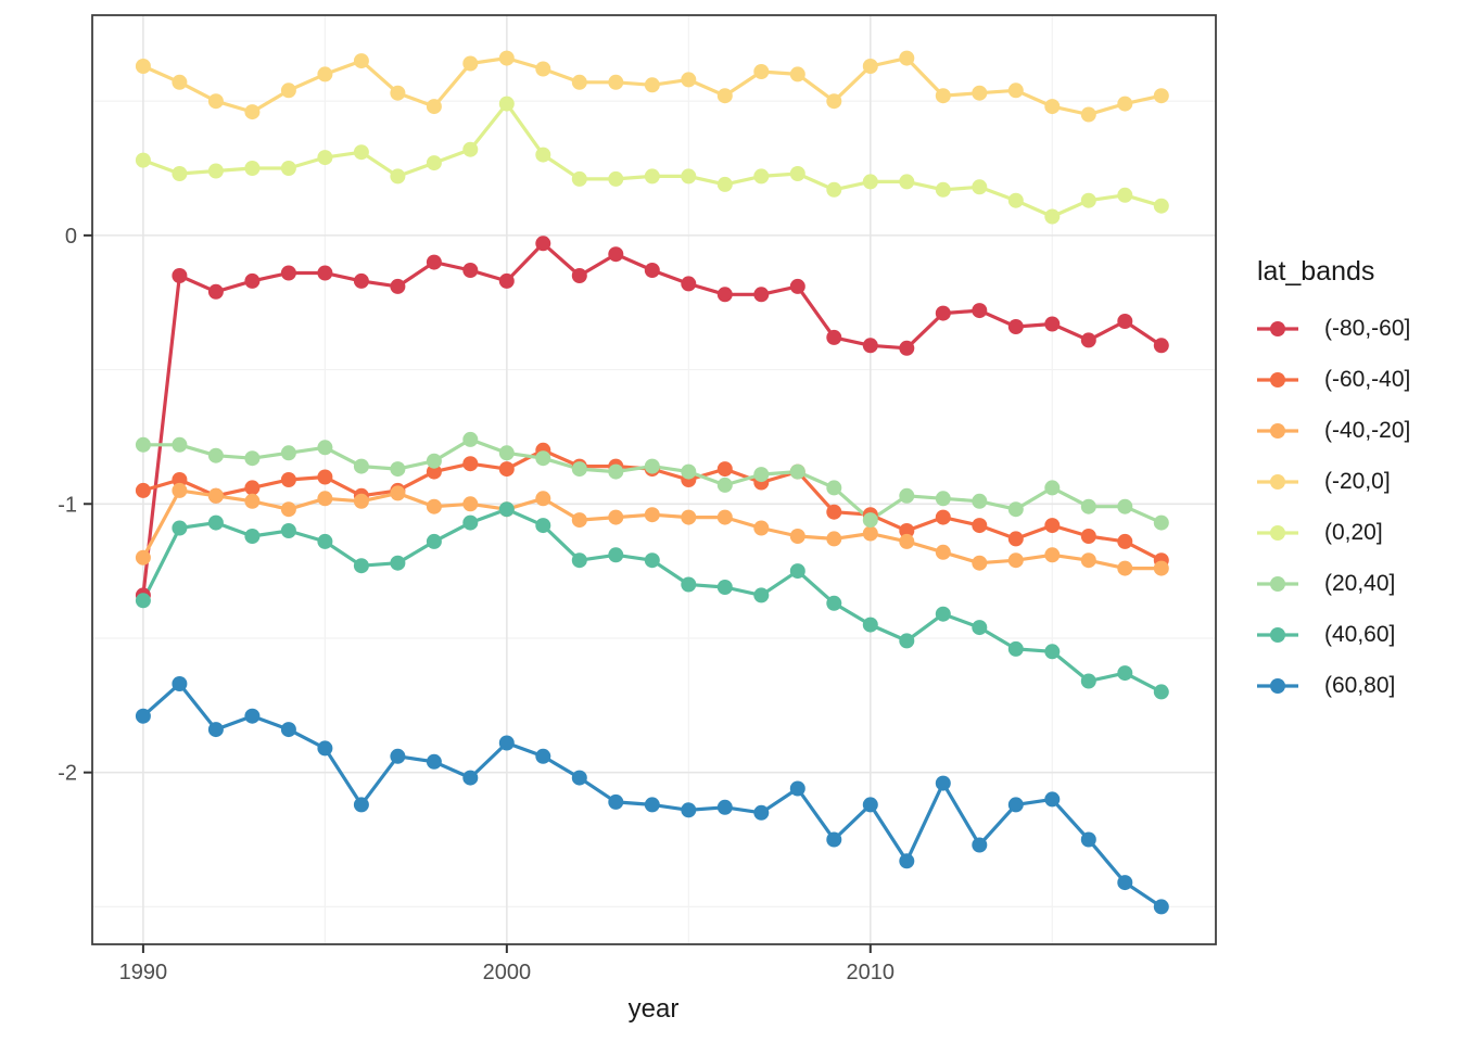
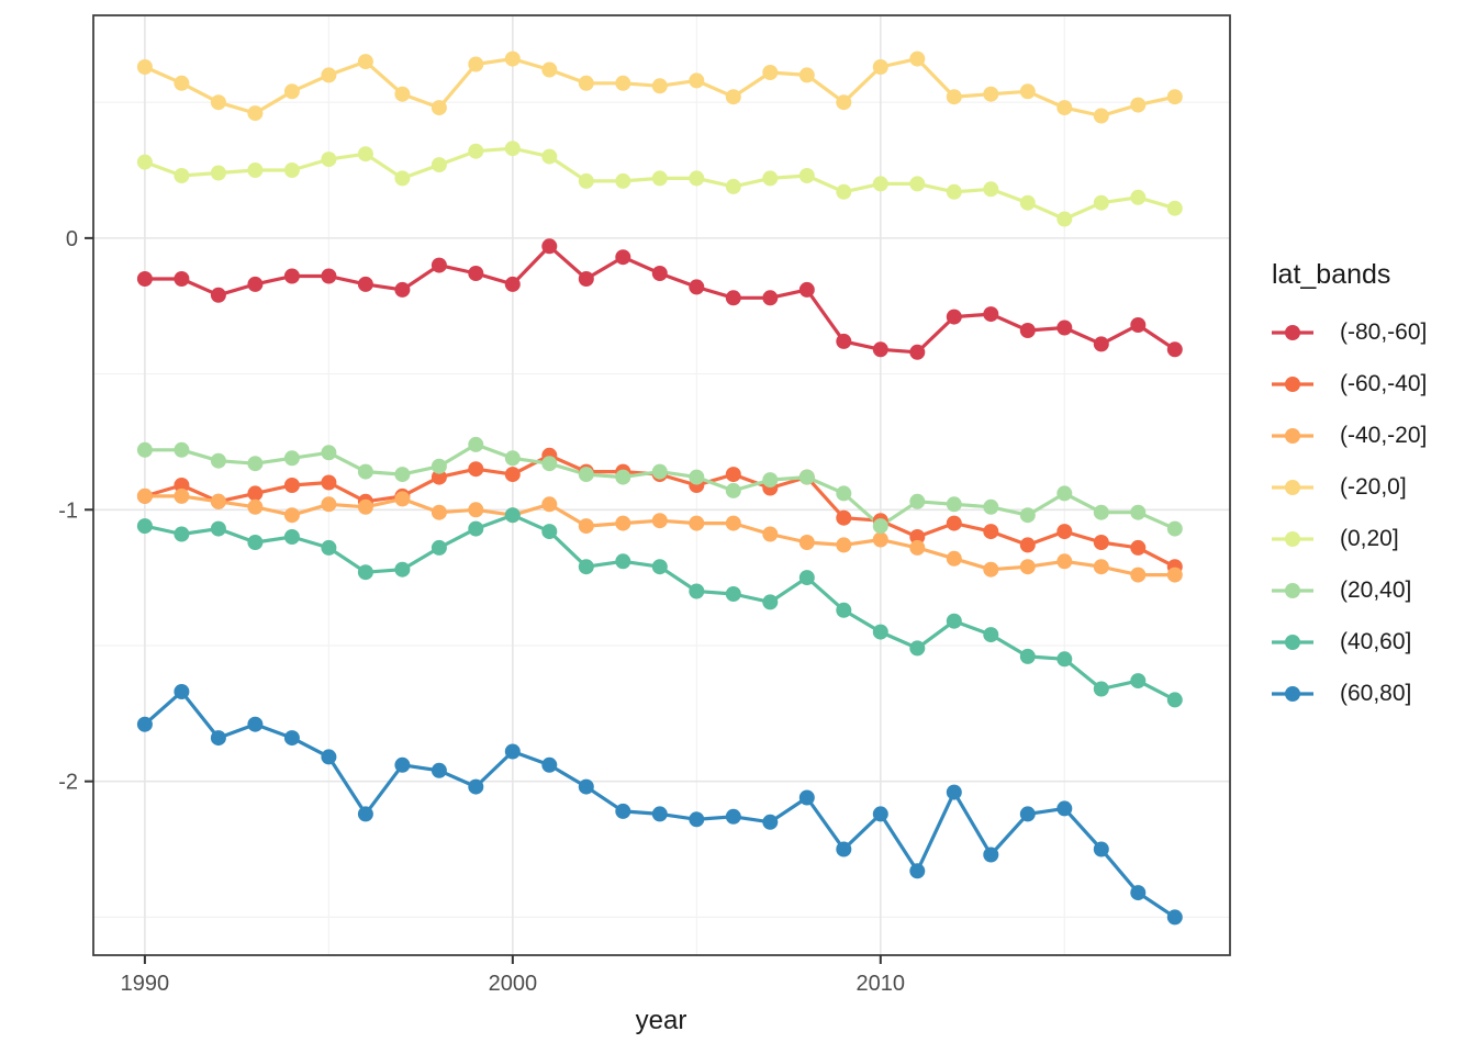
(-80,-60]/1990: -1.34 -> -0.15
(-40,-20]/1990: -1.20 -> -0.95
(40,60]/1990: -1.36 -> -1.06
(0,20]/2000: 0.49 -> 0.33
